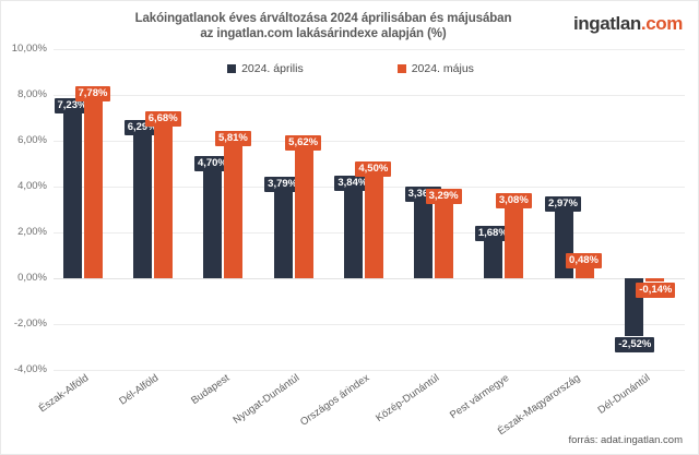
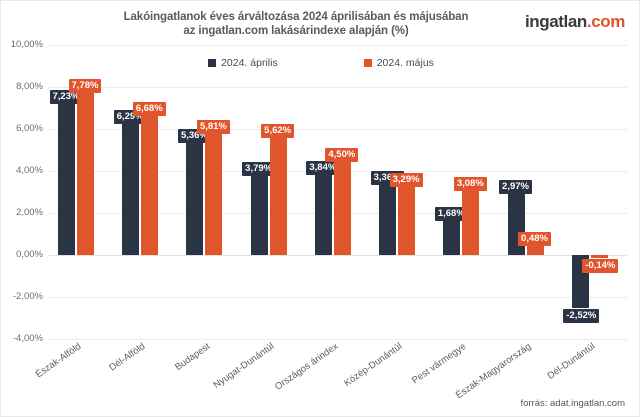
2024. április/Budapest: 4,70% -> 5,36%
